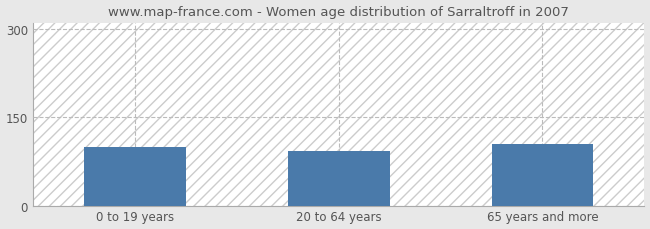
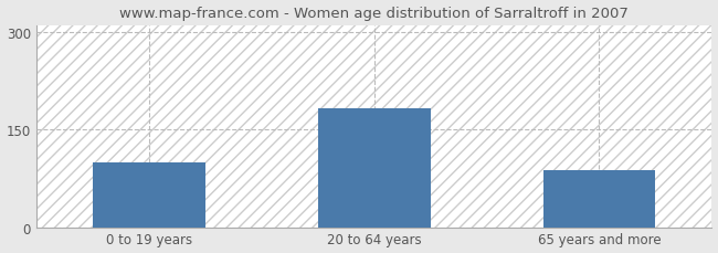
20 to 64 years: 92 -> 183
65 years and more: 104 -> 88
